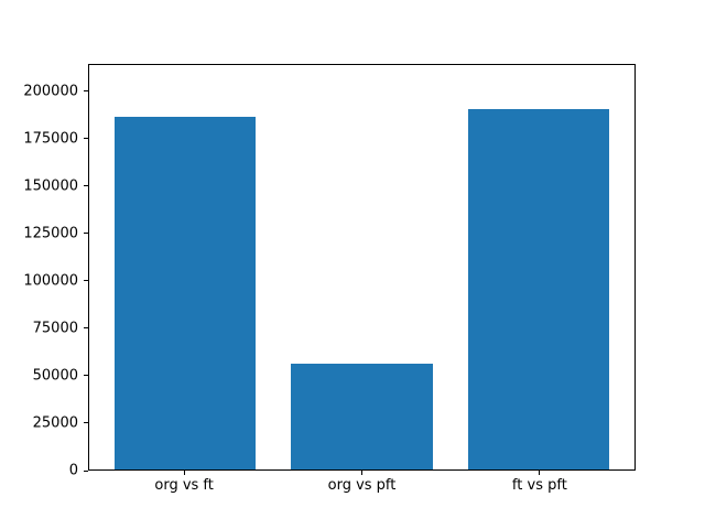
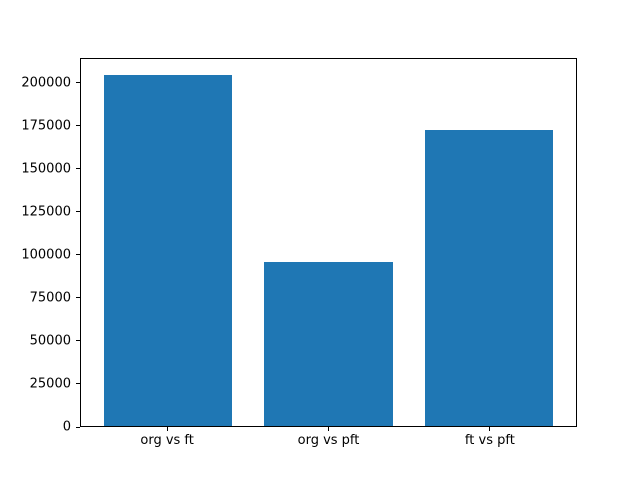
org vs ft: 187000 -> 205000
org vs pft: 56000 -> 96000
ft vs pft: 191000 -> 173000
